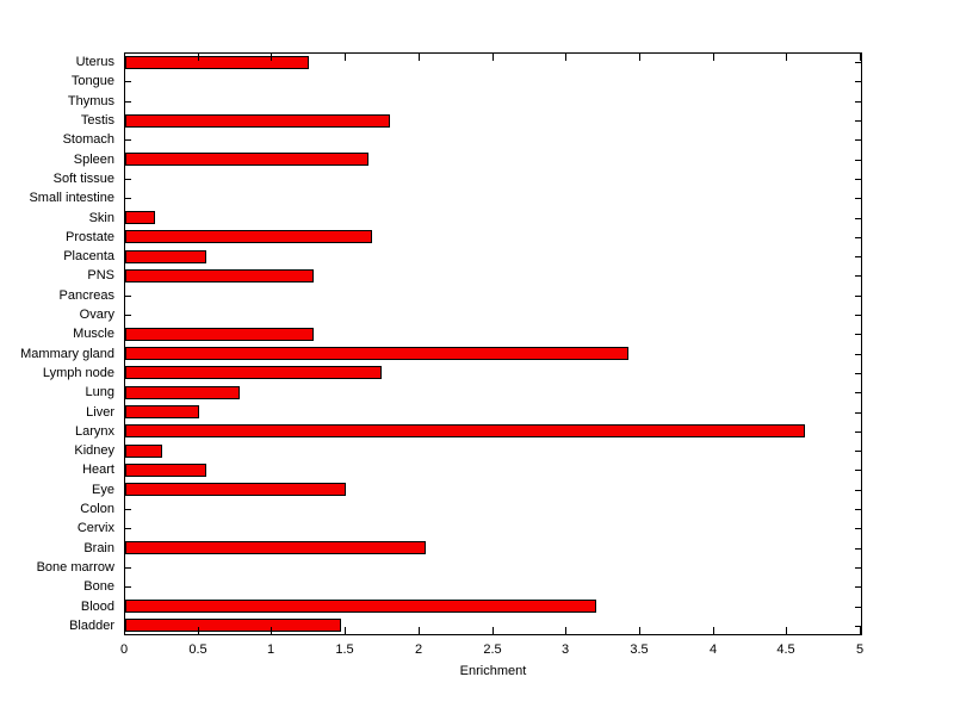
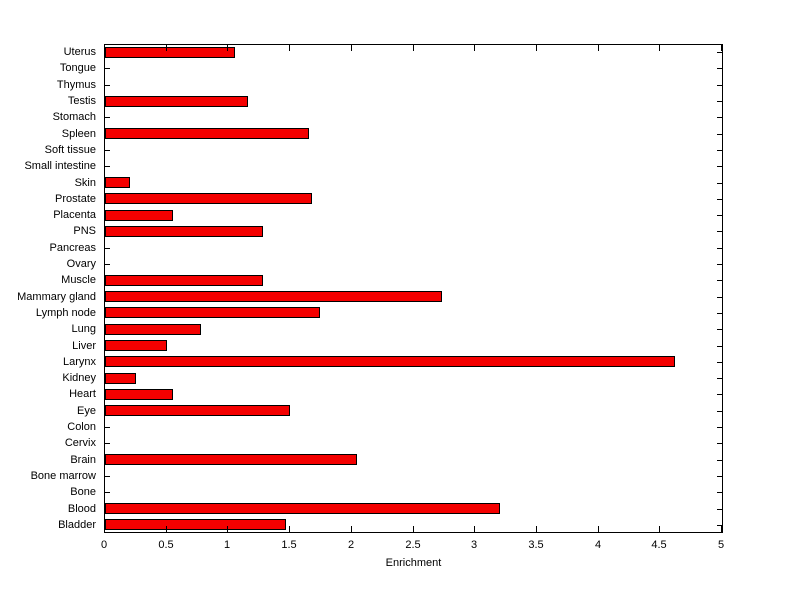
Uterus: 1.25 -> 1.05
Testis: 1.80 -> 1.16
Mammary gland: 3.42 -> 2.73
